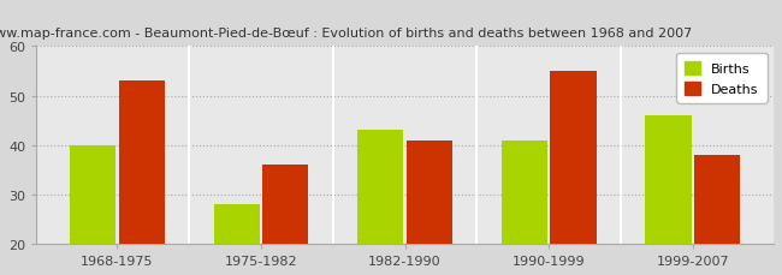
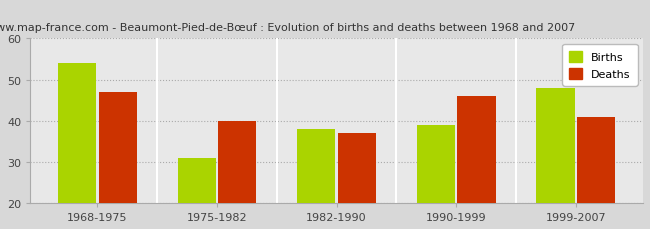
Births/1968-1975: 40 -> 54
Deaths/1968-1975: 53 -> 47
Births/1975-1982: 28 -> 31
Deaths/1975-1982: 36 -> 40
Births/1982-1990: 43 -> 38
Deaths/1982-1990: 41 -> 37
Births/1990-1999: 41 -> 39
Deaths/1990-1999: 55 -> 46
Births/1999-2007: 46 -> 48
Deaths/1999-2007: 38 -> 41
